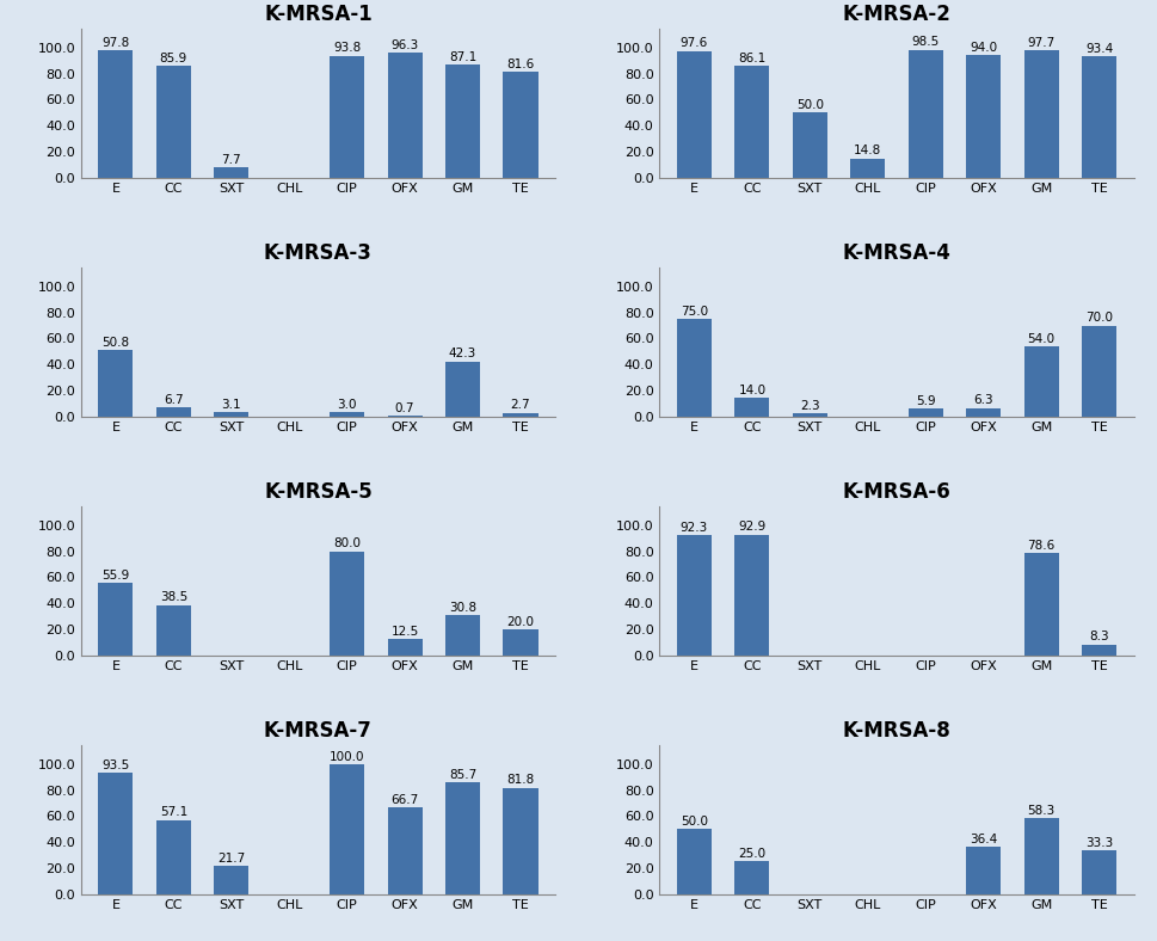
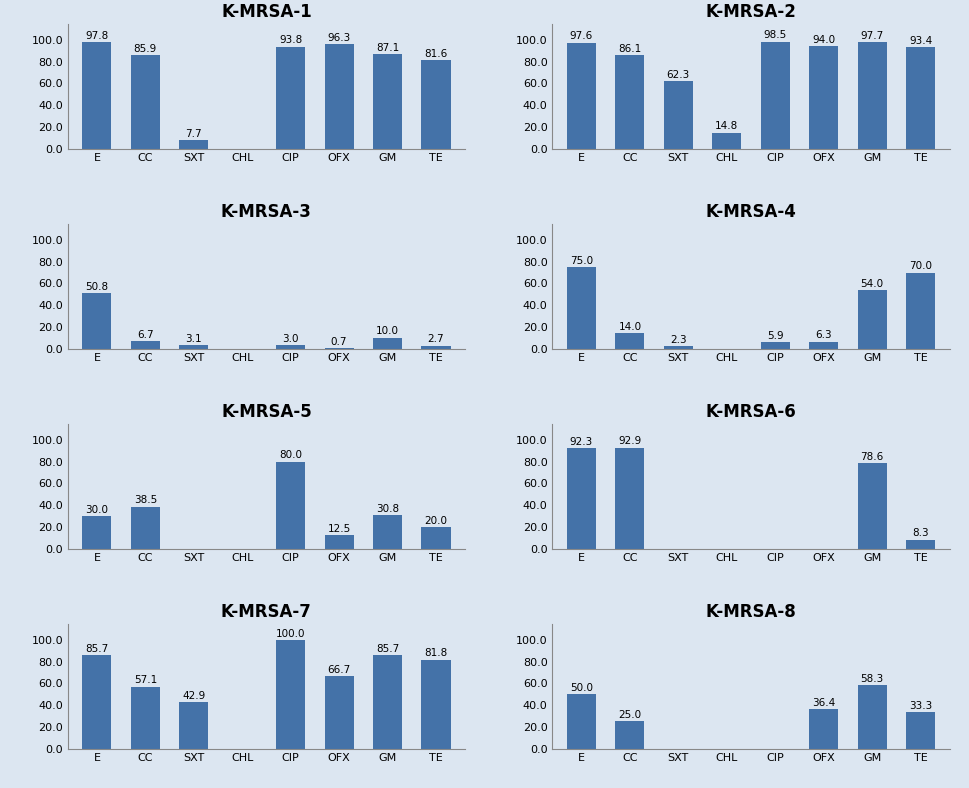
K-MRSA-2/SXT: 50.0 -> 62.3
K-MRSA-3/GM: 42.3 -> 10.0
K-MRSA-5/E: 55.9 -> 30.0
K-MRSA-7/E: 93.5 -> 85.7
K-MRSA-7/SXT: 21.7 -> 42.9
